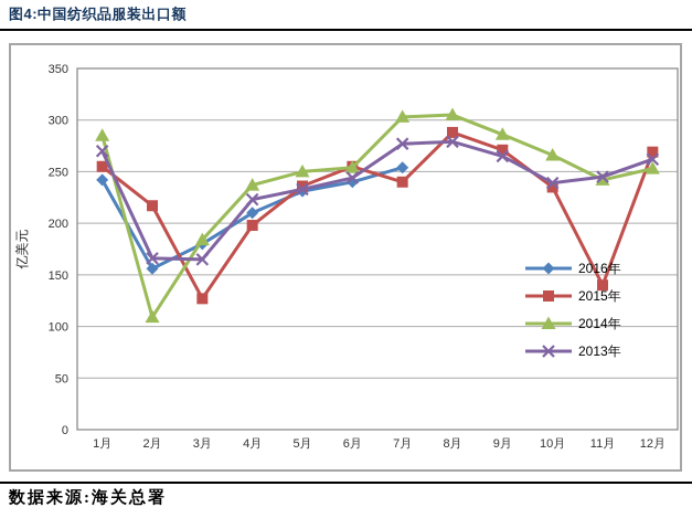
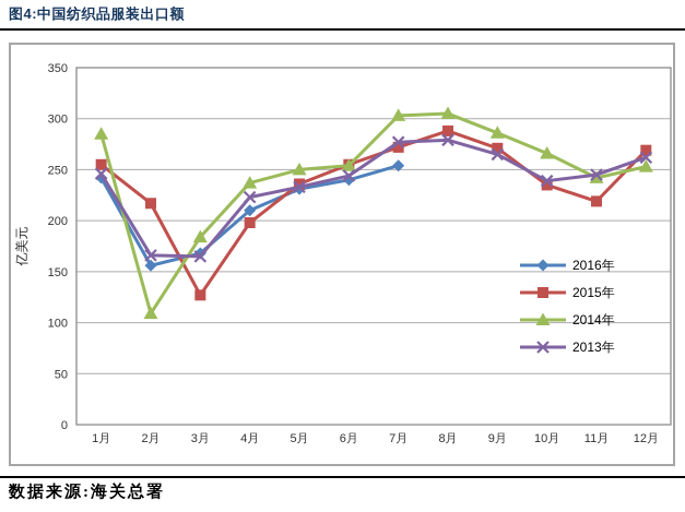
2013年/1月: 270 -> 250
2016年/3月: 180 -> 170
2015年/7月: 240 -> 270
2015年/11月: 140 -> 220
